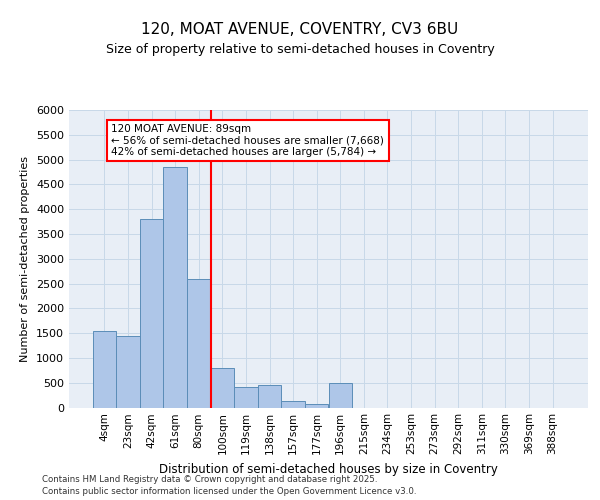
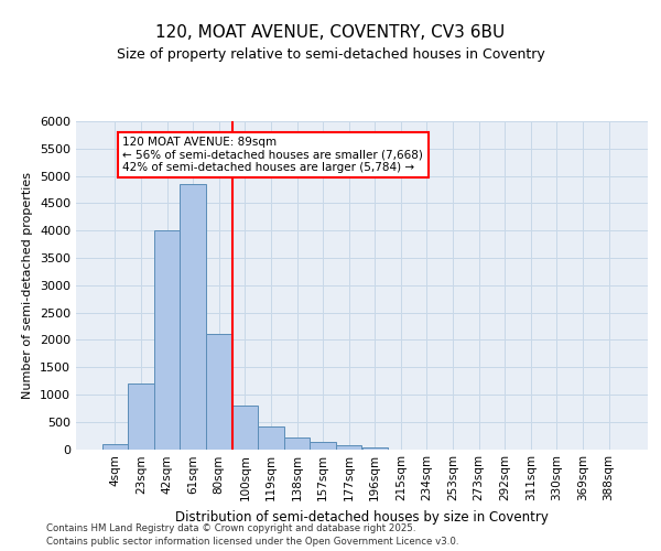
4sqm: 1550 -> 100
23sqm: 1450 -> 1200
42sqm: 3800 -> 4000
80sqm: 2600 -> 2100
138sqm: 450 -> 220
196sqm: 500 -> 40
